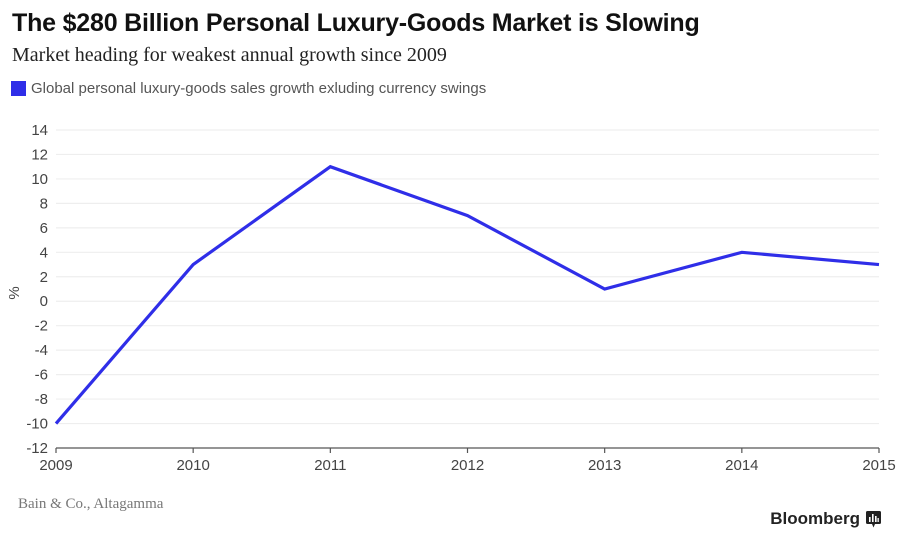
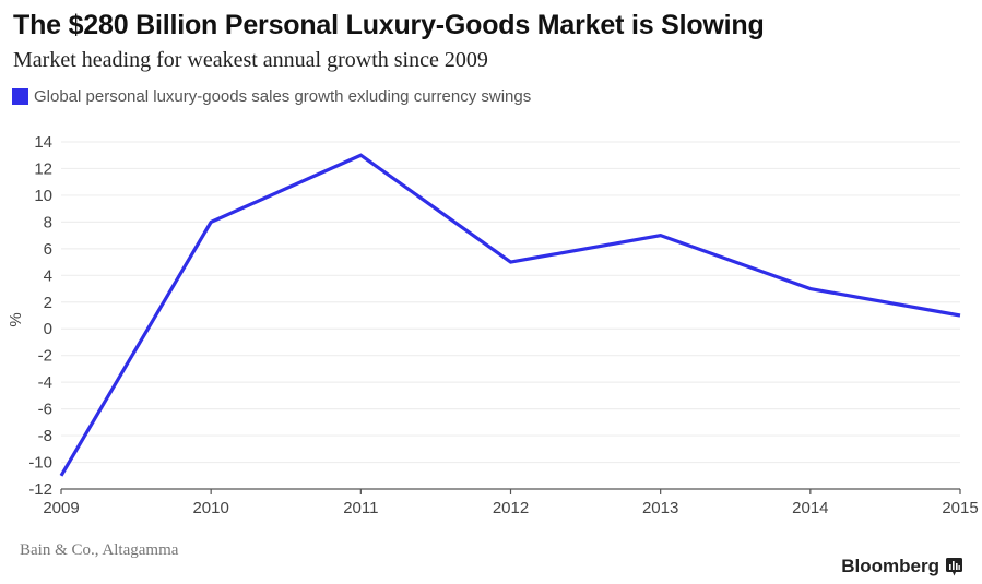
2009: -10 -> -11
2010: 3 -> 8
2011: 11 -> 13
2012: 7 -> 5
2013: 1 -> 7
2014: 4 -> 3
2015: 3 -> 1
